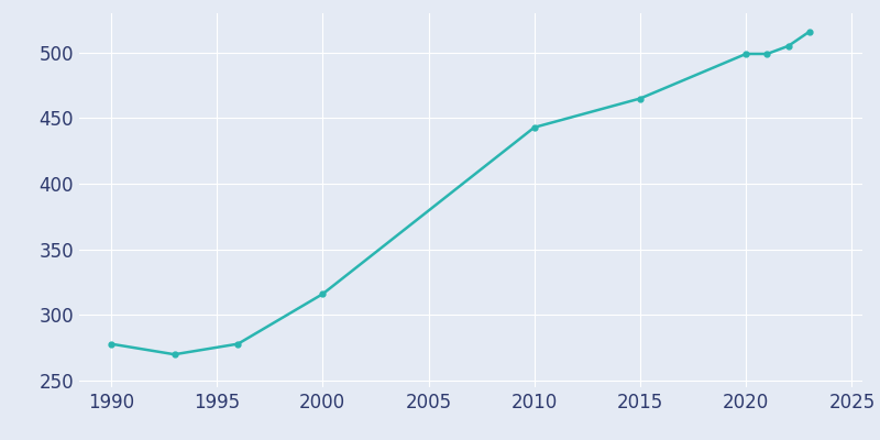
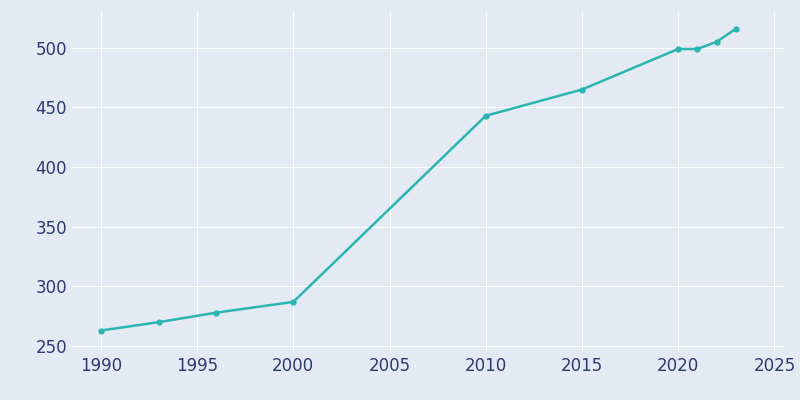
1990: 278 -> 263
2000: 316 -> 287
